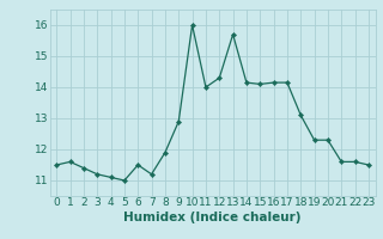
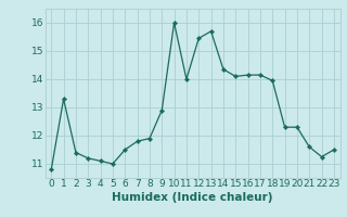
0: 11.50 -> 10.80
1: 11.60 -> 13.30
7: 11.20 -> 11.80
12: 14.30 -> 15.45
14: 14.15 -> 14.35
18: 13.10 -> 13.95
22: 11.60 -> 11.25
